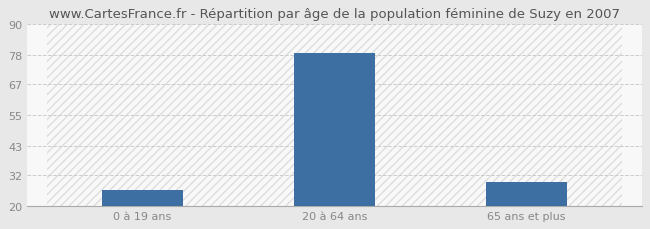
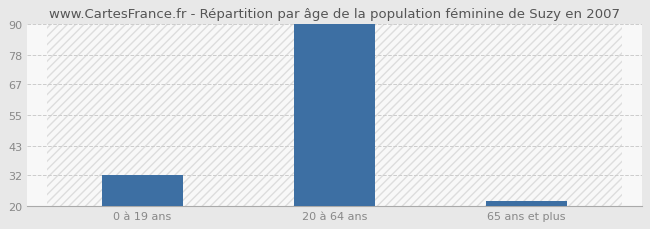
0 à 19 ans: 26 -> 32
20 à 64 ans: 79 -> 90
65 ans et plus: 29 -> 22
